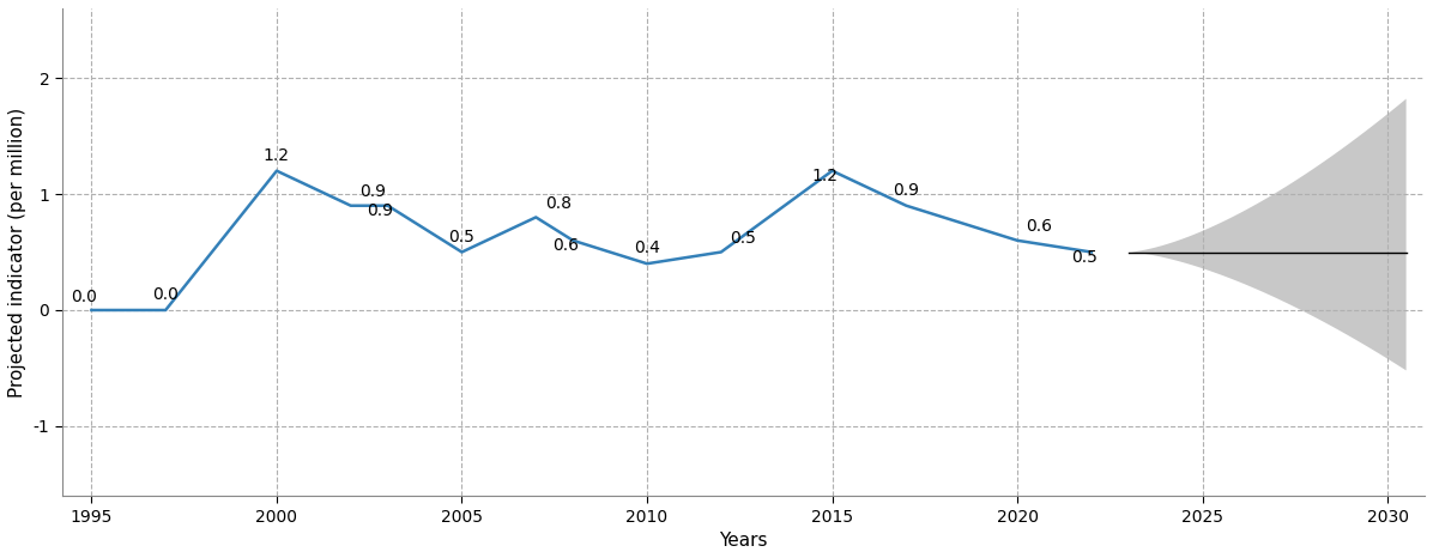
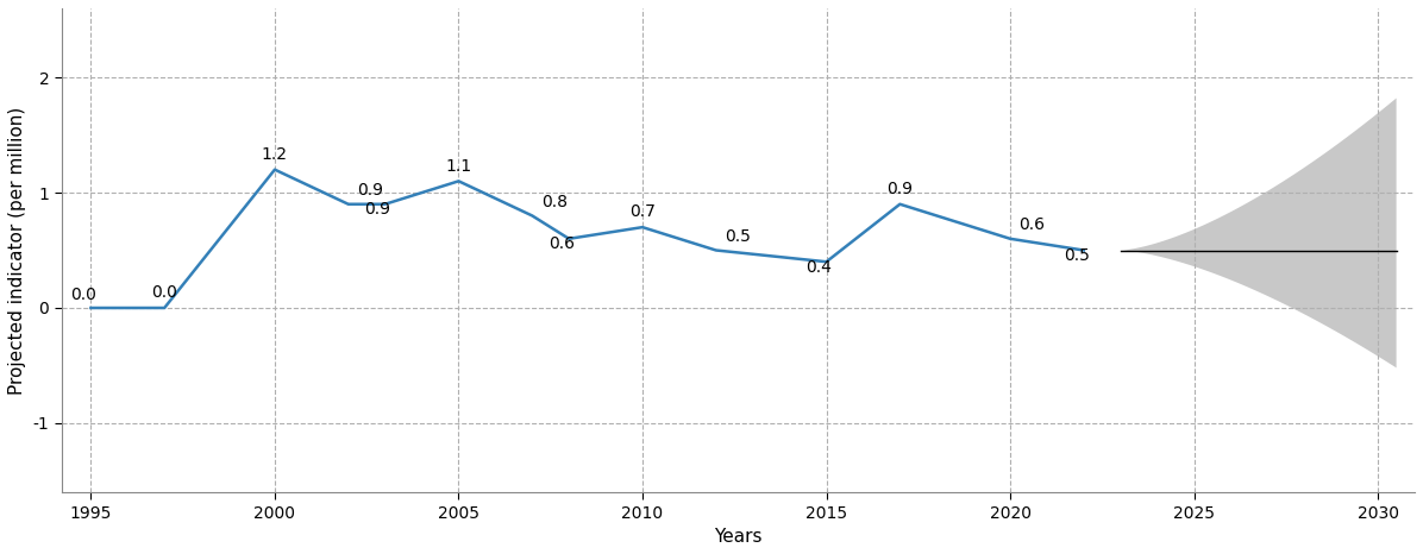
2005: 0.5 -> 1.1
2010: 0.4 -> 0.7
2015: 1.2 -> 0.4
